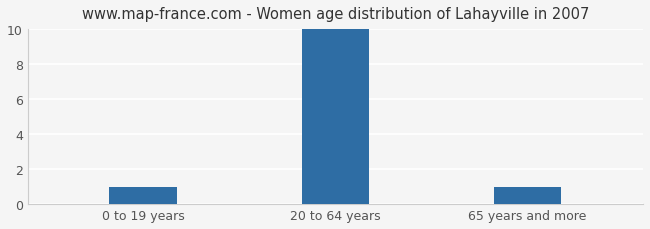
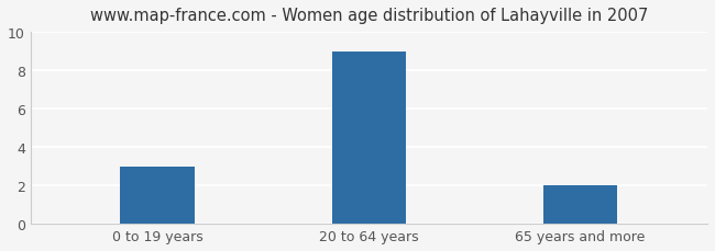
0 to 19 years: 1 -> 3
20 to 64 years: 10 -> 9
65 years and more: 1 -> 2
